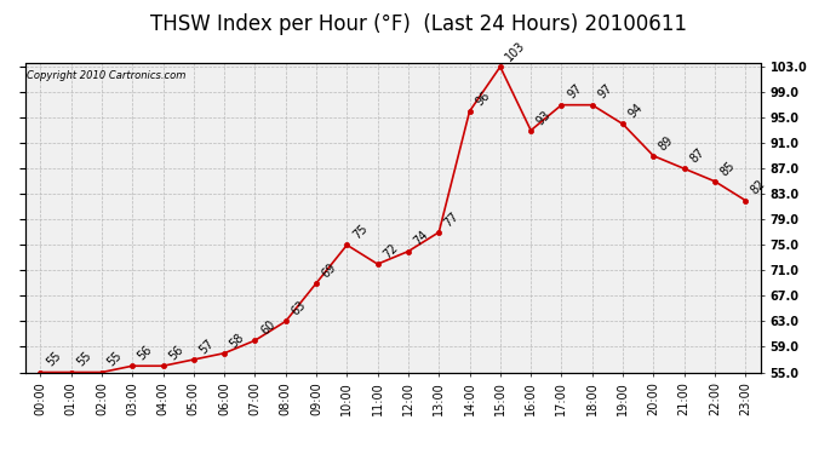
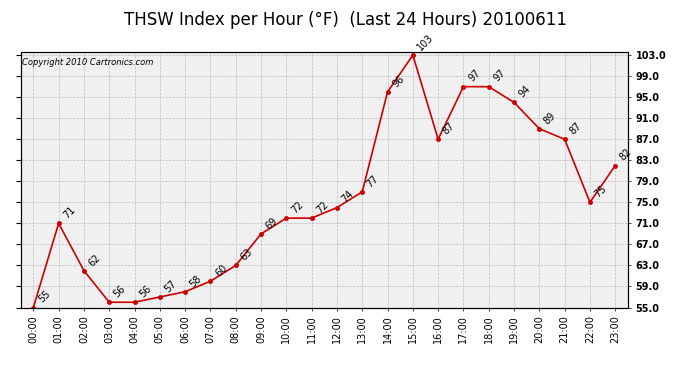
01:00: 55 -> 71
02:00: 55 -> 62
10:00: 75 -> 72
16:00: 93 -> 87
22:00: 85 -> 75
